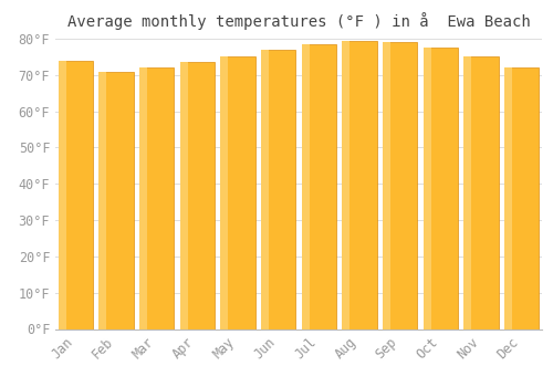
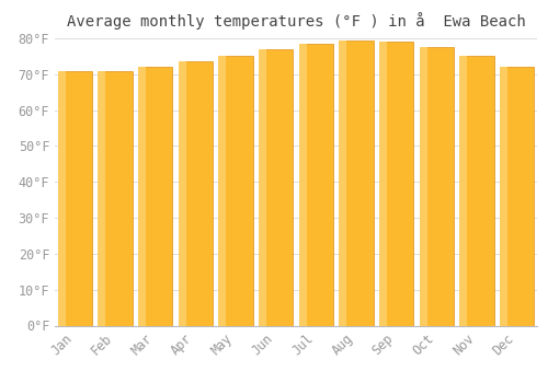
Jan: 74.0°F -> 71.0°F
